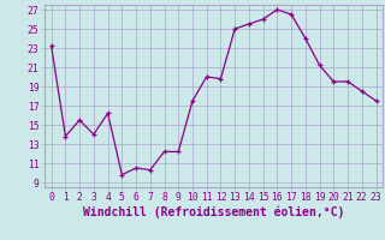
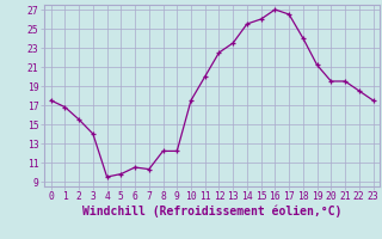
0: 23.2 -> 17.5
1: 13.8 -> 16.8
4: 16.2 -> 9.5
12: 19.8 -> 22.5
13: 25.0 -> 23.5
